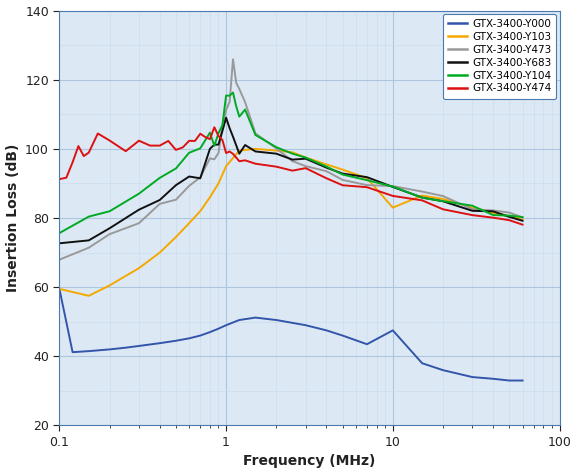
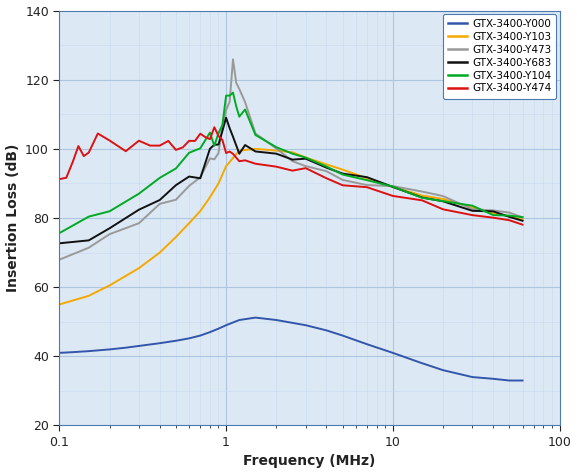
GTX-3400-Y000/0.1: 59.5 -> 41.0
GTX-3400-Y103/0.1: 59.5 -> 55.0
GTX-3400-Y000/10: 47.5 -> 41.0
GTX-3400-Y103/10: 83.0 -> 89.0
